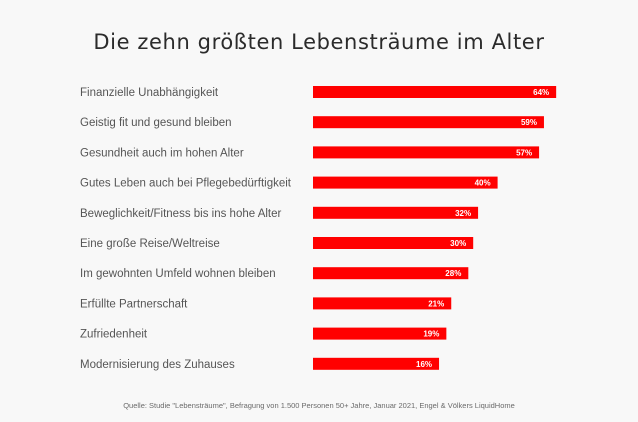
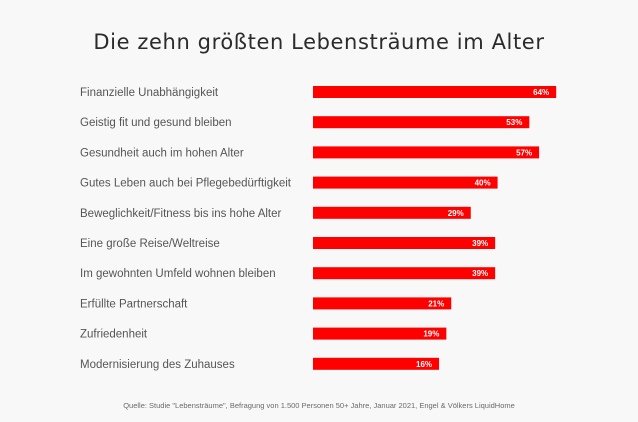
Geistig fit und gesund bleiben: 59% -> 53%
Beweglichkeit/Fitness bis ins hohe Alter: 32% -> 29%
Eine große Reise/Weltreise: 30% -> 39%
Im gewohnten Umfeld wohnen bleiben: 28% -> 39%
